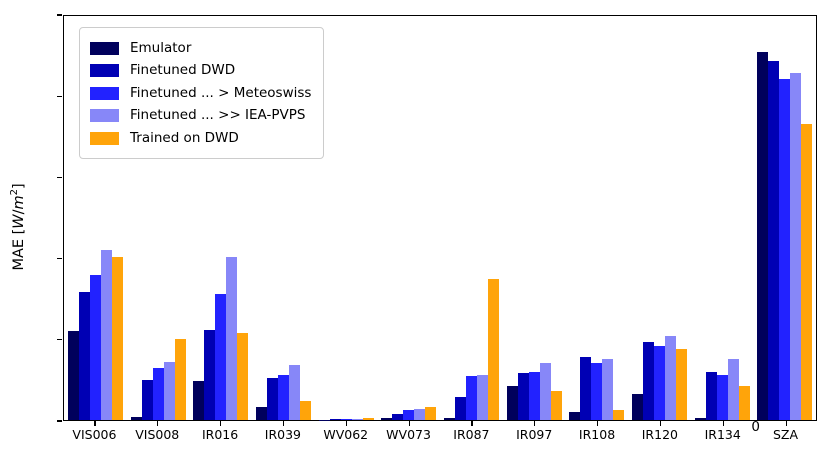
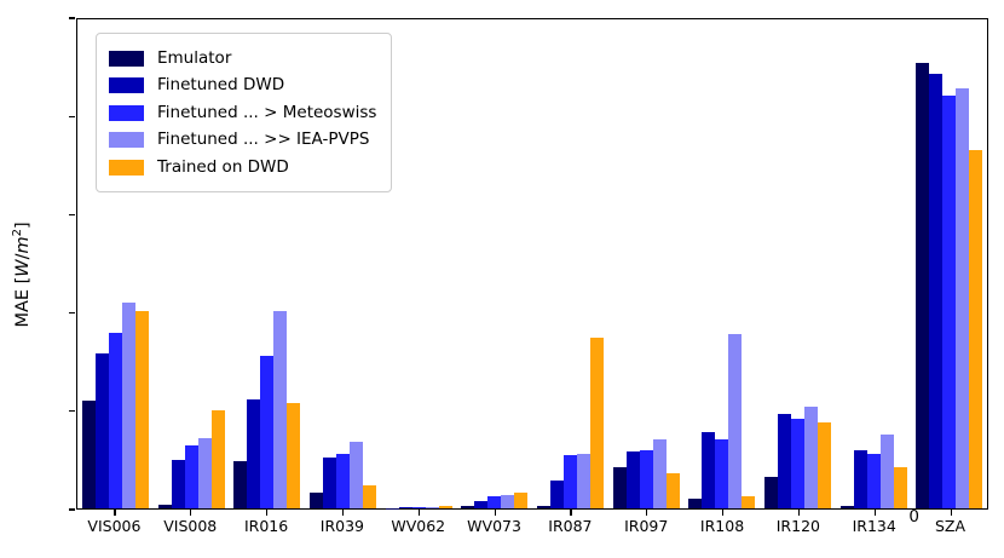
Finetuned ... >> IEA-PVPS/IR108: 38 -> 89
